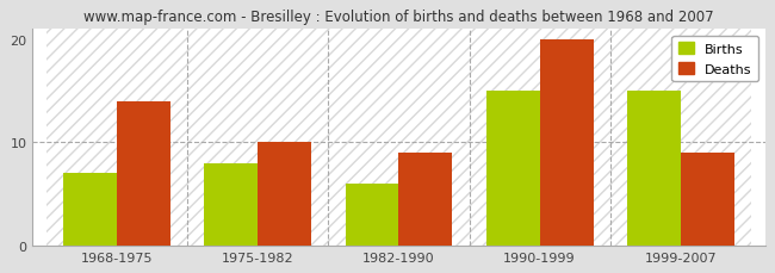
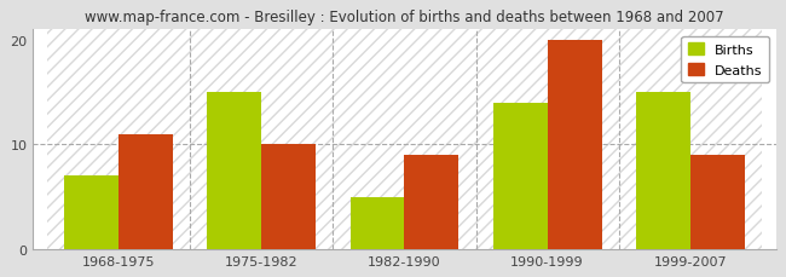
Deaths/1968-1975: 14 -> 11
Births/1975-1982: 8 -> 15
Births/1982-1990: 6 -> 5
Births/1990-1999: 15 -> 14
